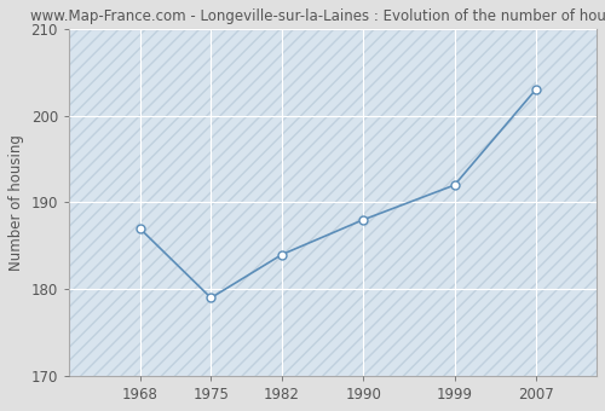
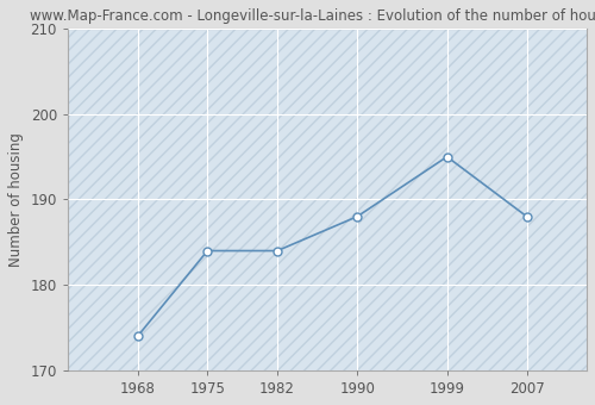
1968: 187 -> 174
1975: 179 -> 184
1999: 192 -> 195
2007: 203 -> 188
